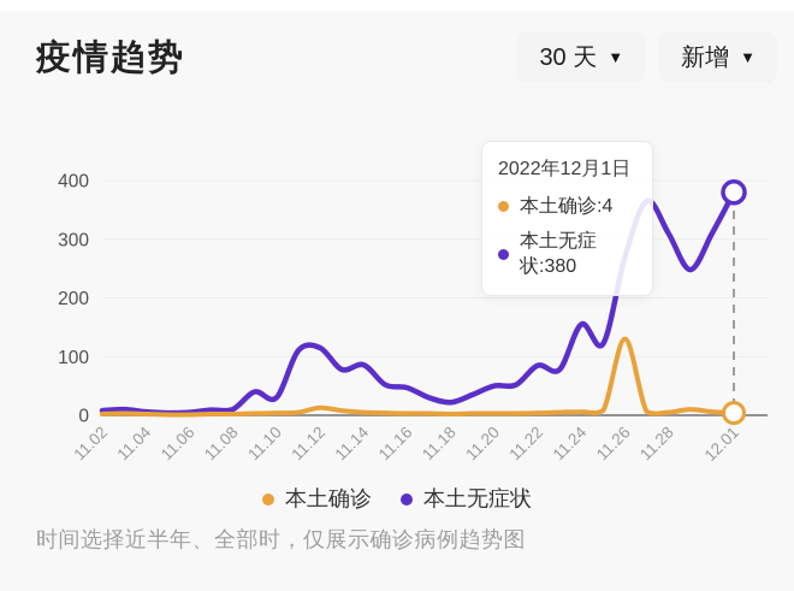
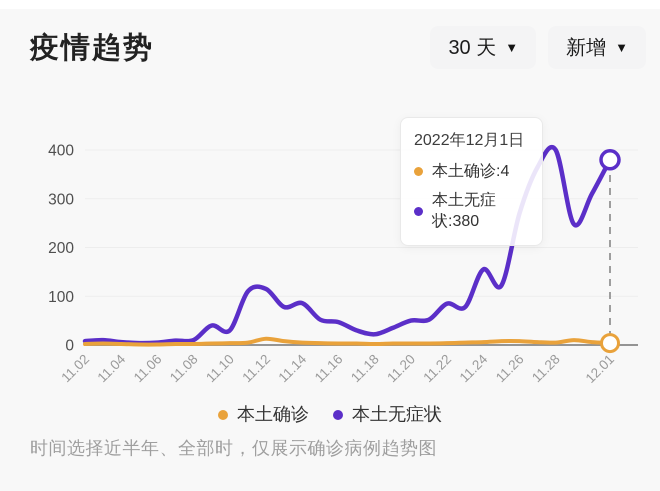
本土确诊/11.26: 130 -> 10
本土无症状/11.28: 310 -> 400
